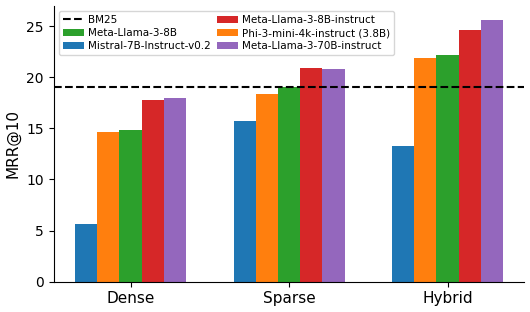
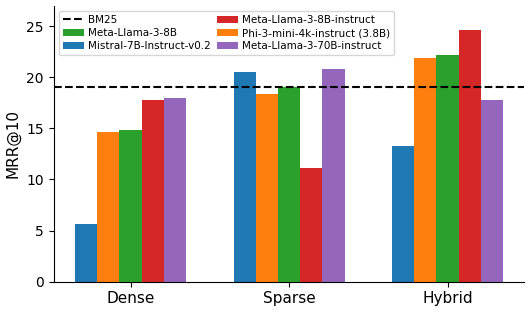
Mistral-7B-Instruct-v0.2/Sparse: 15.7 -> 20.5
Meta-Llama-3-8B-instruct/Sparse: 20.9 -> 11.1
Meta-Llama-3-70B-instruct/Hybrid: 25.6 -> 17.8
